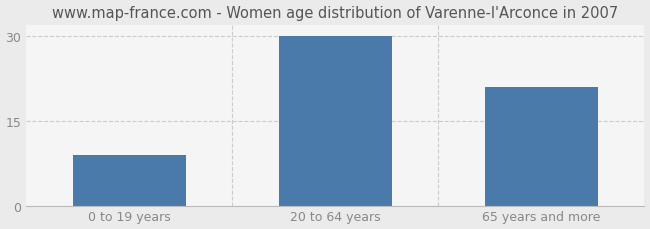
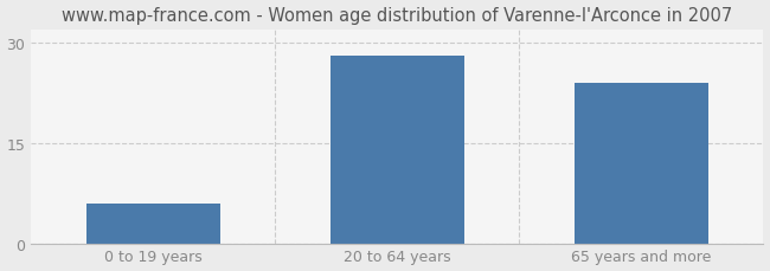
0 to 19 years: 9 -> 6
20 to 64 years: 30 -> 28
65 years and more: 21 -> 24
